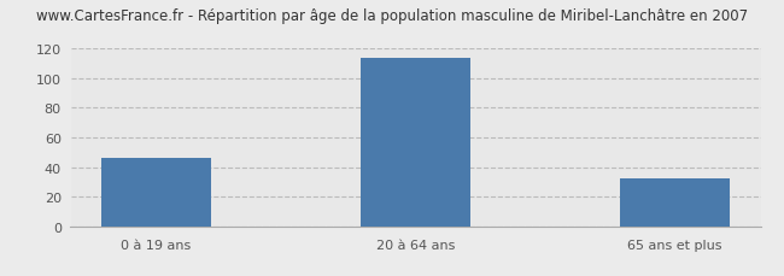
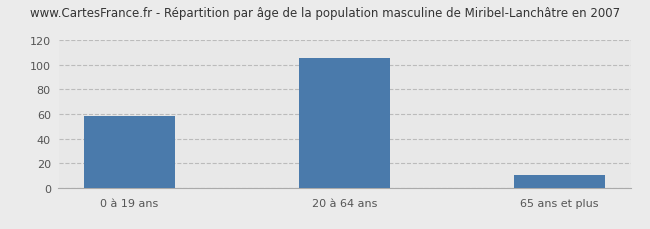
0 à 19 ans: 46 -> 58
20 à 64 ans: 114 -> 106
65 ans et plus: 32 -> 10
